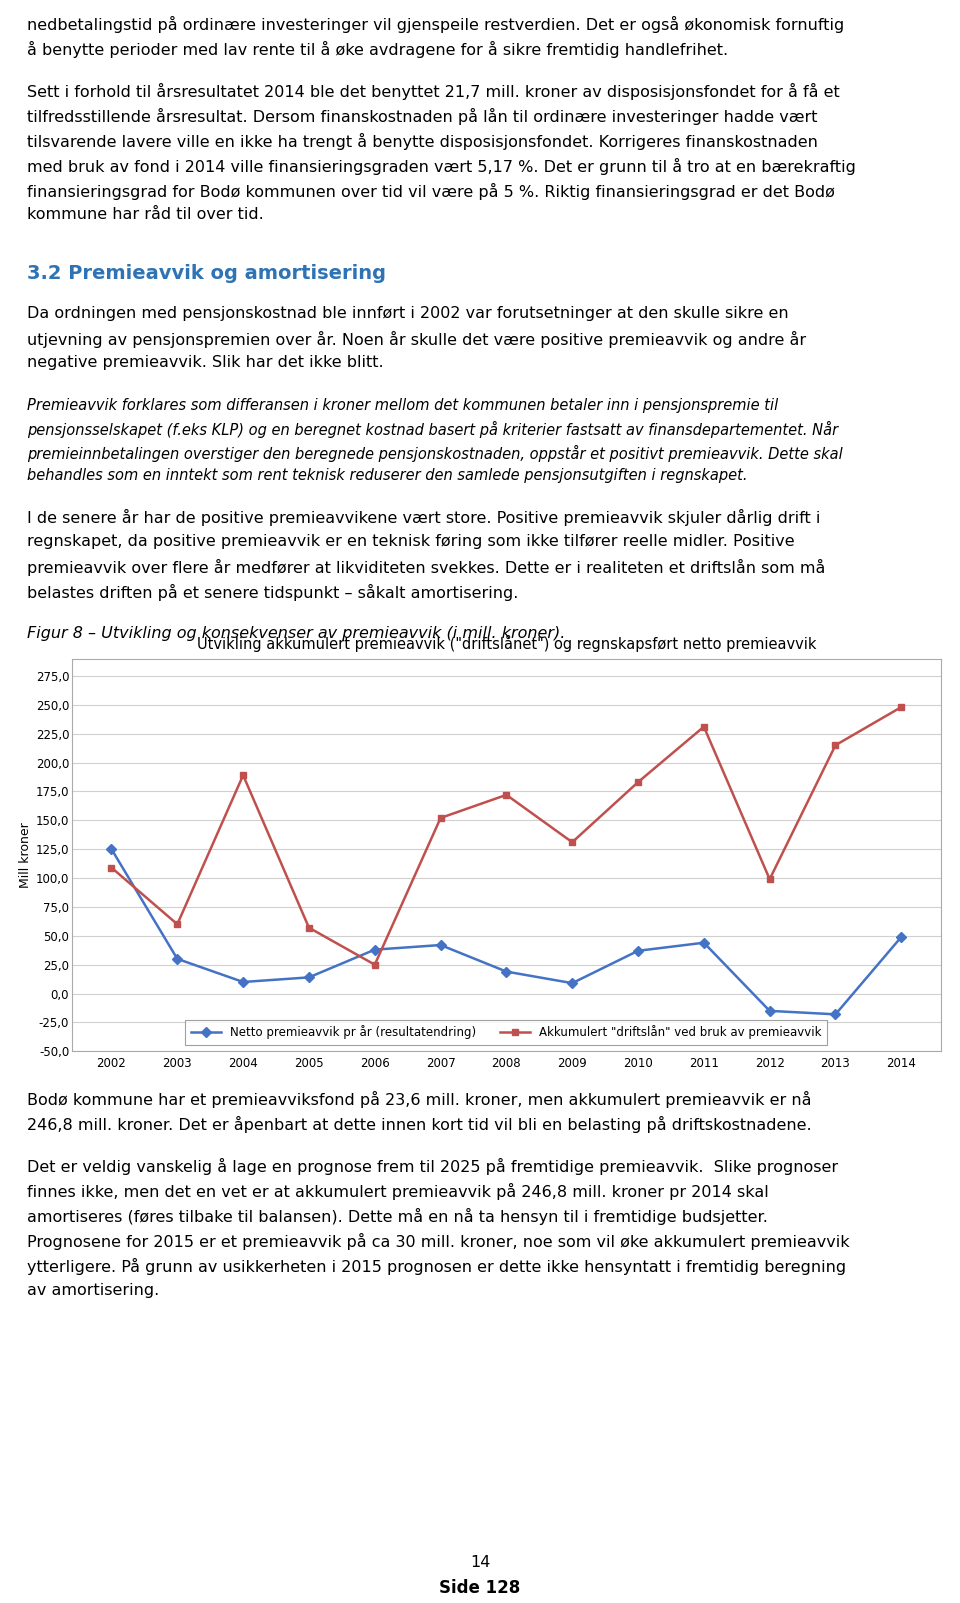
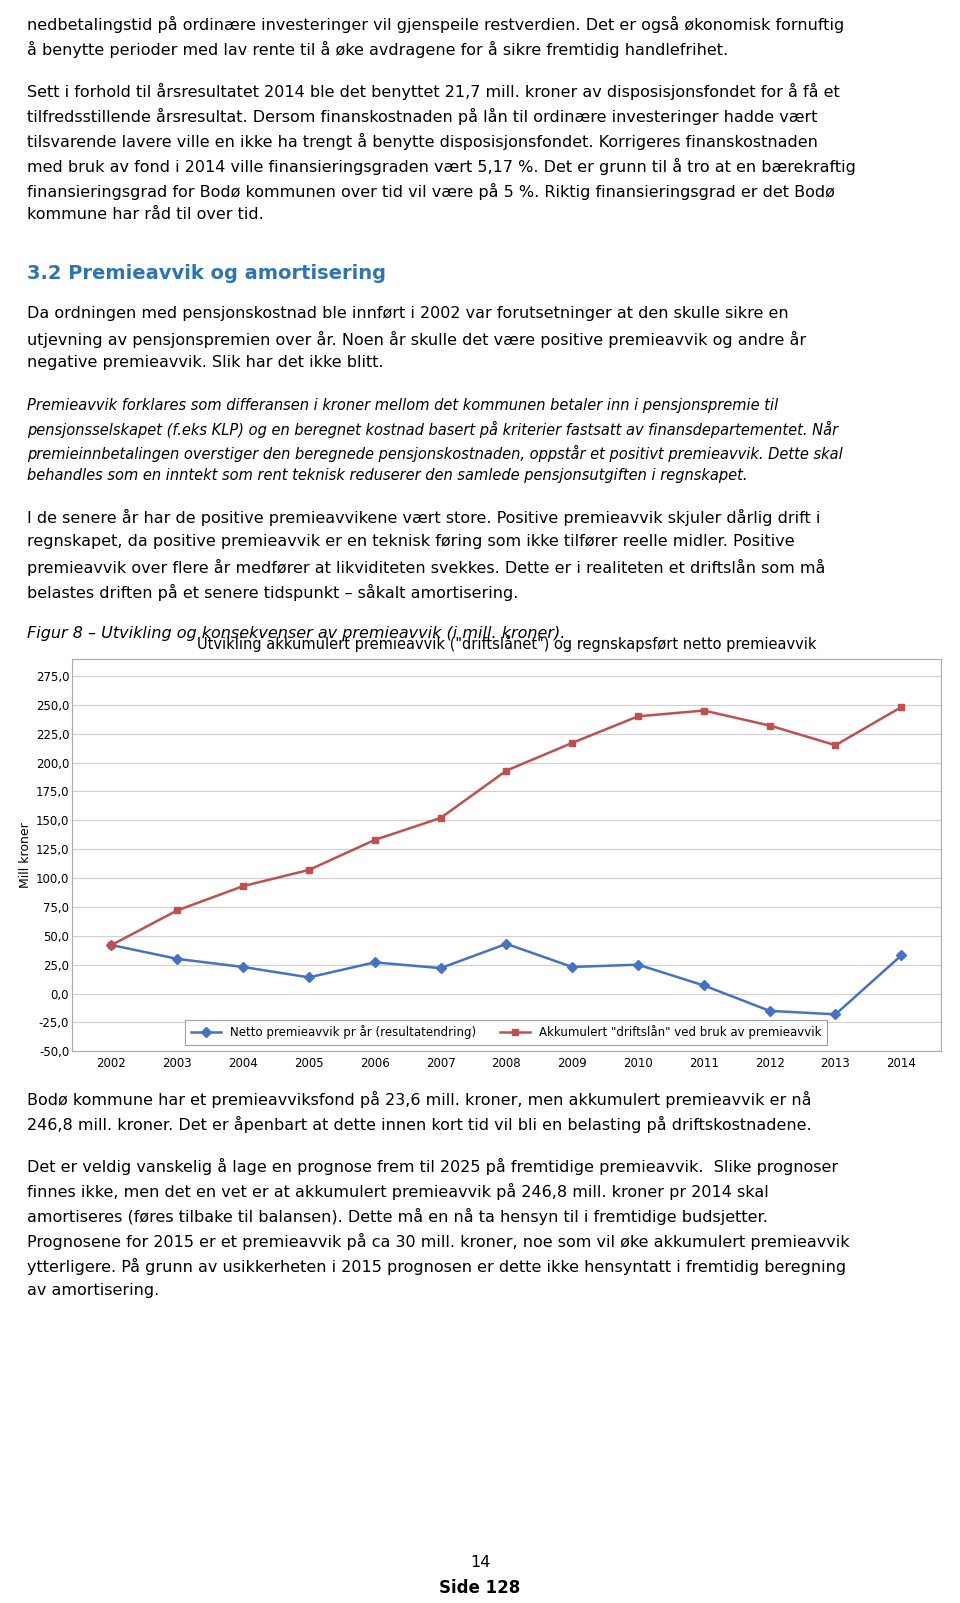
Netto premieavvik pr år (resultatendring)/2002: 125 -> 42
Akkumulert "driftslån" ved bruk av premieavvik/2002: 109 -> 42
Akkumulert "driftslån" ved bruk av premieavvik/2003: 60 -> 72
Netto premieavvik pr år (resultatendring)/2004: 10 -> 23
Akkumulert "driftslån" ved bruk av premieavvik/2004: 189 -> 93
Akkumulert "driftslån" ved bruk av premieavvik/2005: 57 -> 107
Netto premieavvik pr år (resultatendring)/2006: 38 -> 27
Akkumulert "driftslån" ved bruk av premieavvik/2006: 25 -> 133
Netto premieavvik pr år (resultatendring)/2007: 42 -> 22
Netto premieavvik pr år (resultatendring)/2008: 19 -> 43
Akkumulert "driftslån" ved bruk av premieavvik/2008: 172 -> 193
Netto premieavvik pr år (resultatendring)/2009: 9 -> 23
Akkumulert "driftslån" ved bruk av premieavvik/2009: 131 -> 217
Netto premieavvik pr år (resultatendring)/2010: 37 -> 25
Akkumulert "driftslån" ved bruk av premieavvik/2010: 183 -> 240
Netto premieavvik pr år (resultatendring)/2011: 44 -> 7
Akkumulert "driftslån" ved bruk av premieavvik/2011: 231 -> 245
Akkumulert "driftslån" ved bruk av premieavvik/2012: 99 -> 232
Netto premieavvik pr år (resultatendring)/2014: 49 -> 33
